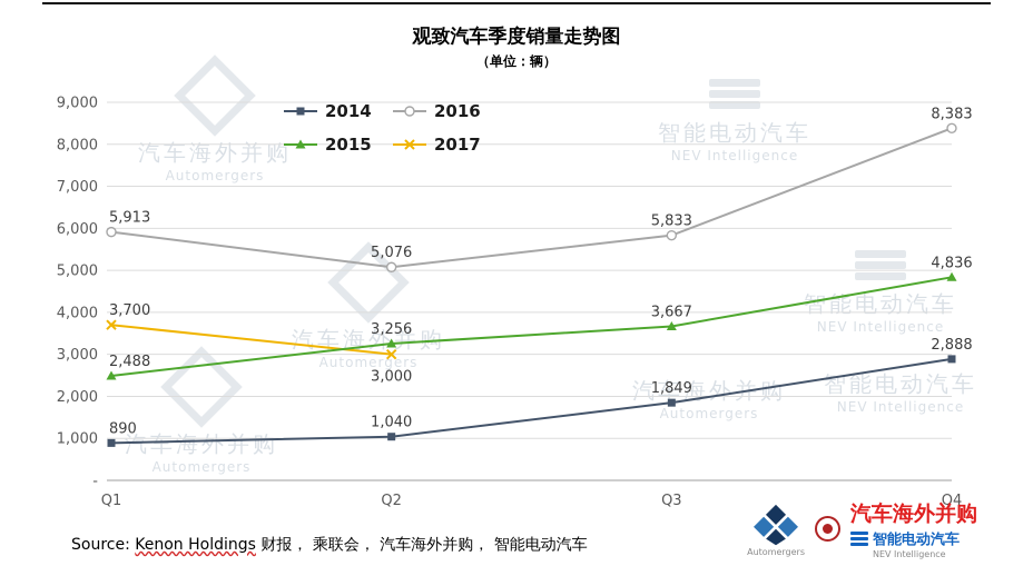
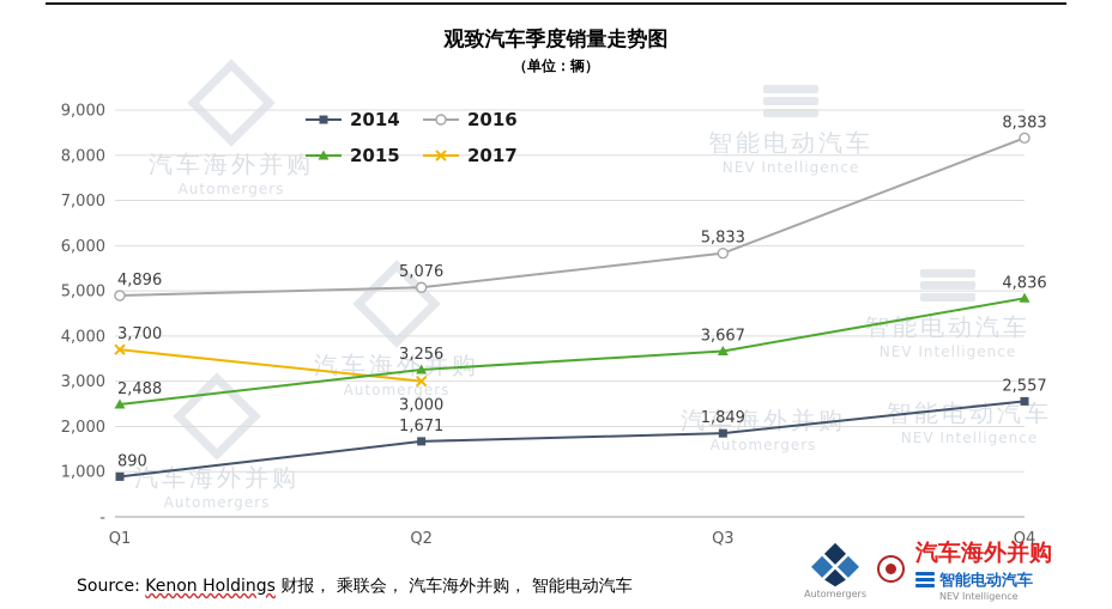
2016/Q1: 5,913 -> 4,896
2014/Q2: 1,040 -> 1,671
2014/Q4: 2,888 -> 2,557
